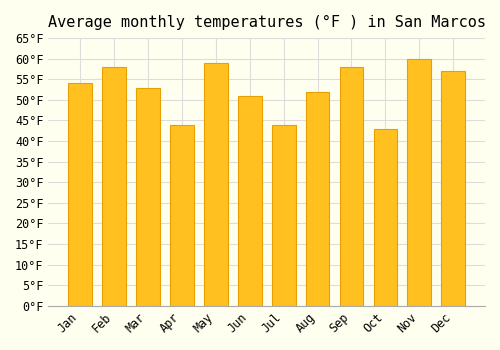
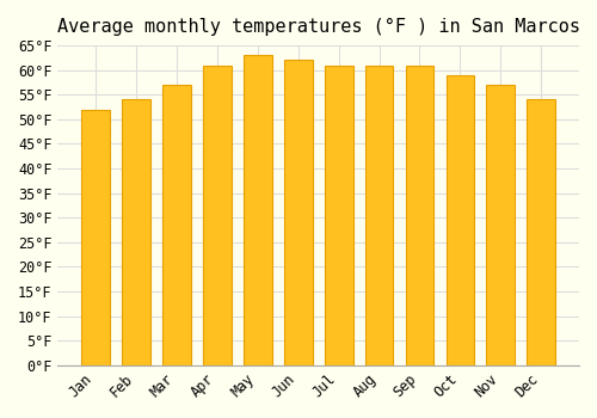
Jan: 54°F -> 52°F
Feb: 58°F -> 54°F
Mar: 53°F -> 57°F
Apr: 44°F -> 61°F
May: 59°F -> 63°F
Jun: 51°F -> 62°F
Jul: 44°F -> 61°F
Aug: 52°F -> 61°F
Sep: 58°F -> 61°F
Oct: 43°F -> 59°F
Nov: 60°F -> 57°F
Dec: 57°F -> 54°F
